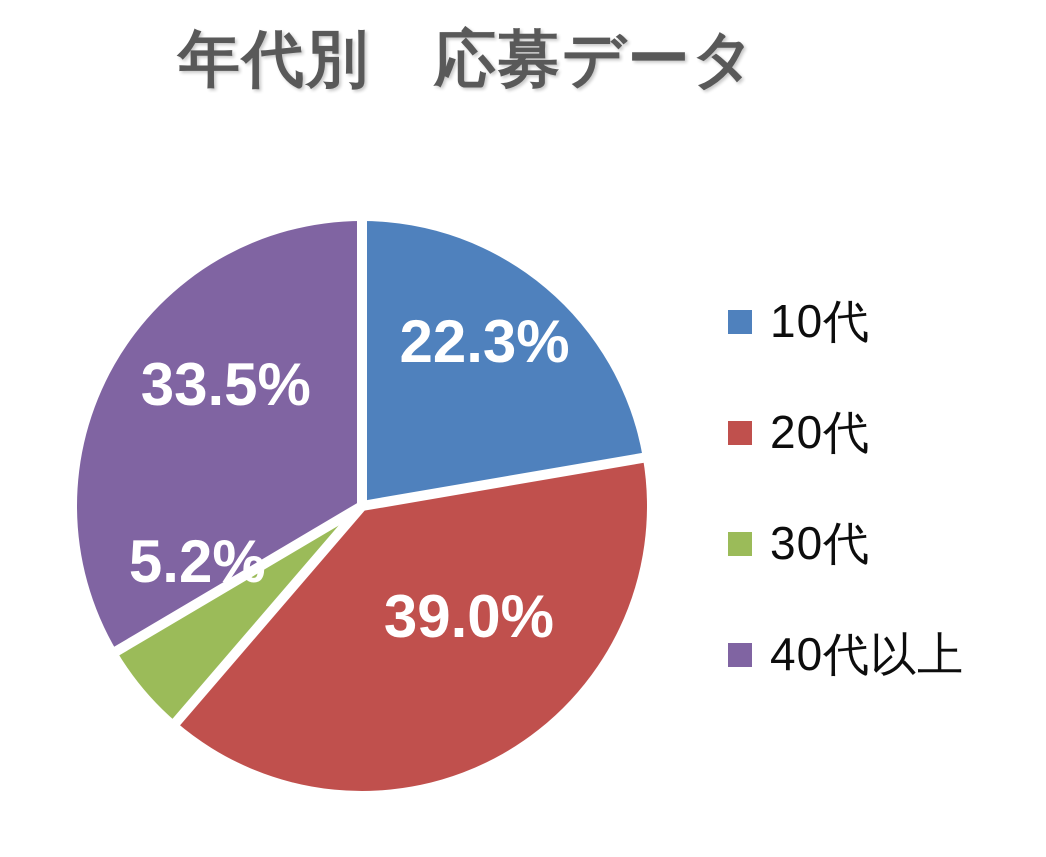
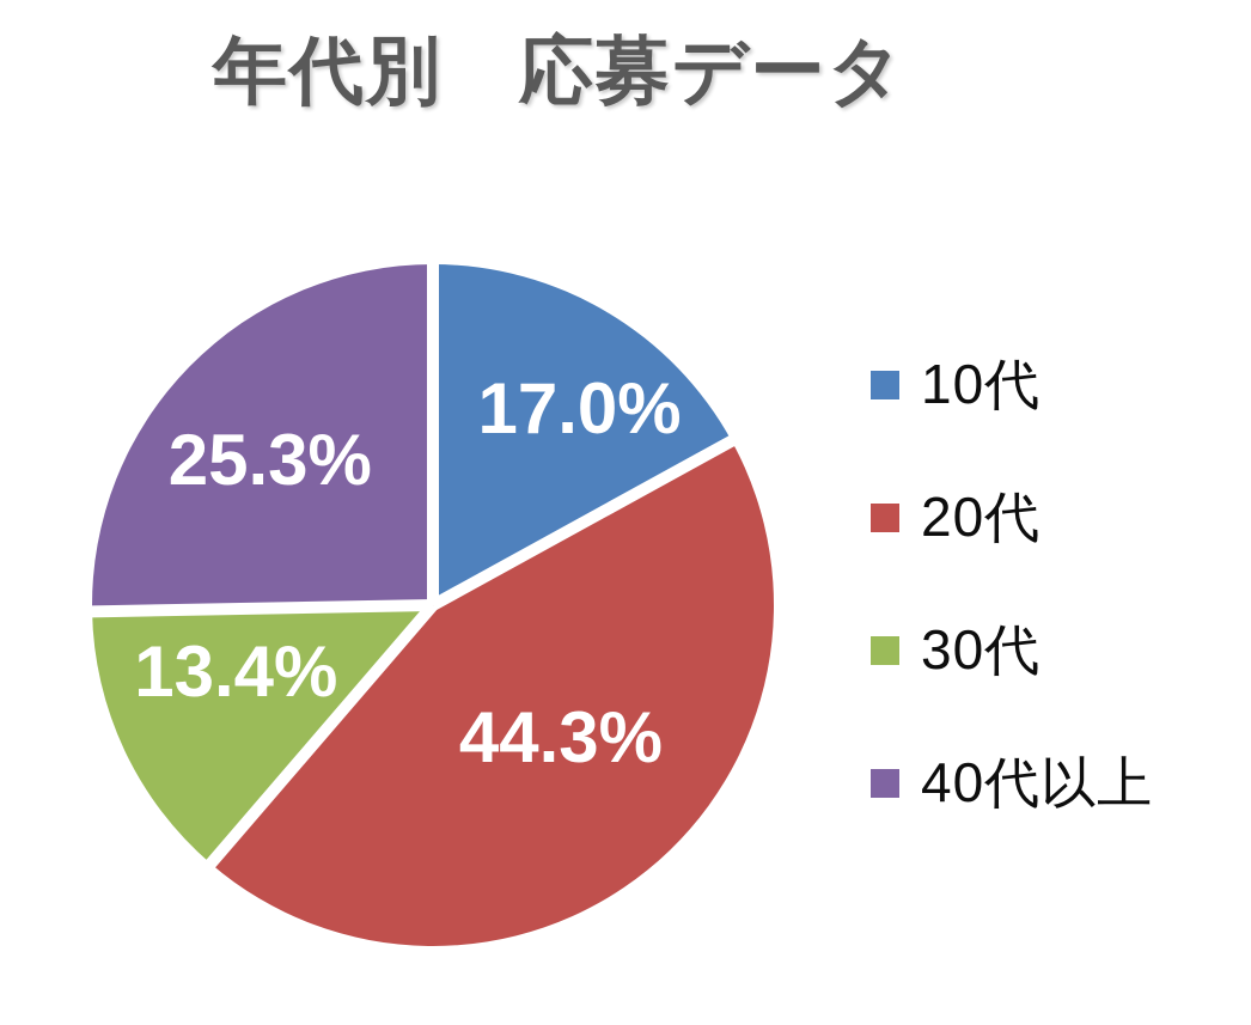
10代: 22.3% -> 17.0%
20代: 39.0% -> 44.3%
30代: 5.2% -> 13.4%
40代以上: 33.5% -> 25.3%
